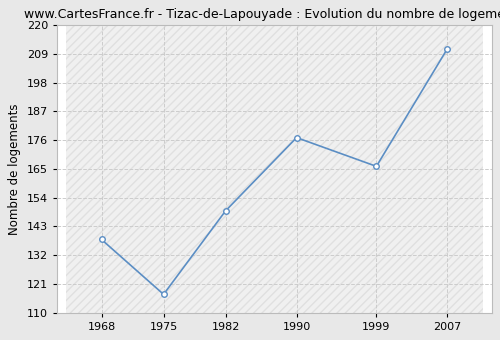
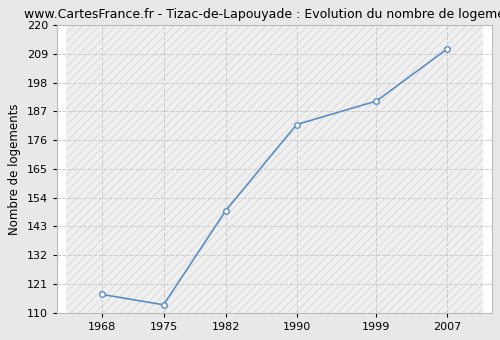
1968: 138 -> 117
1975: 117 -> 113
1990: 177 -> 182
1999: 166 -> 191
